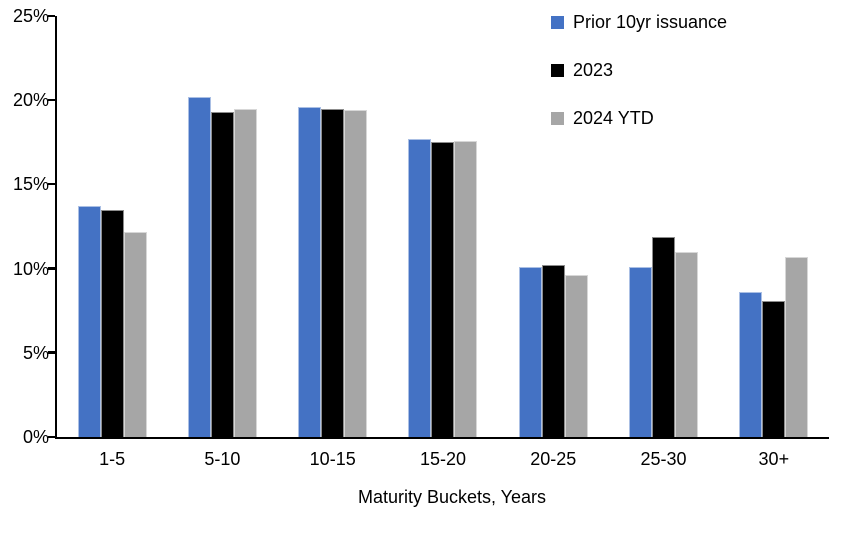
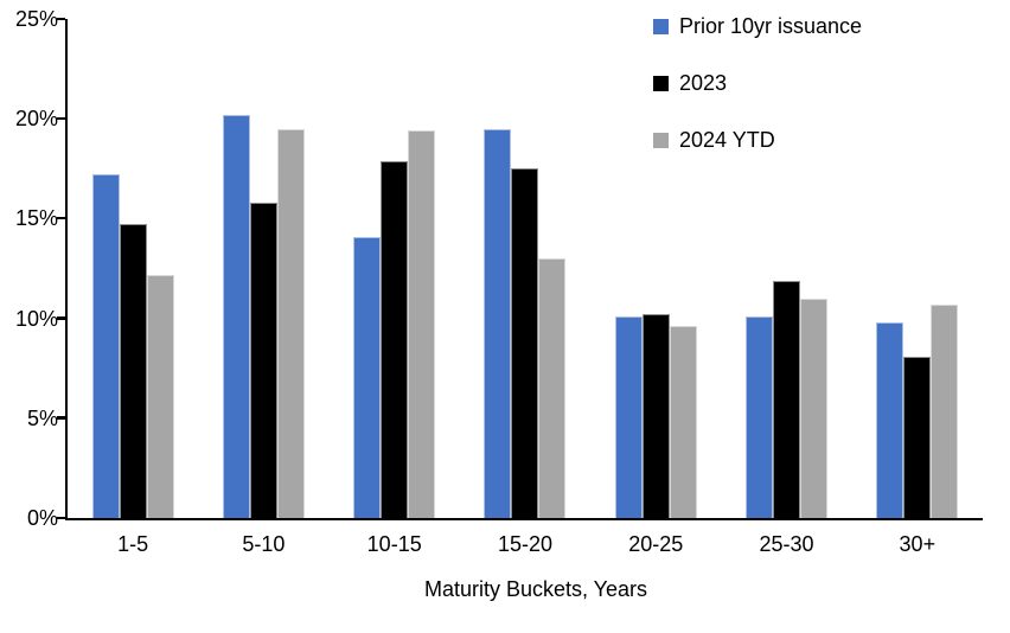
Prior 10yr issuance/1-5: 13.7% -> 17.2%
2023/1-5: 13.5% -> 14.7%
2023/5-10: 19.3% -> 15.8%
Prior 10yr issuance/10-15: 19.6% -> 14.1%
2023/10-15: 19.5% -> 17.9%
Prior 10yr issuance/15-20: 17.7% -> 19.5%
2024 YTD/15-20: 17.6% -> 13.0%
Prior 10yr issuance/30+: 8.6% -> 9.8%
